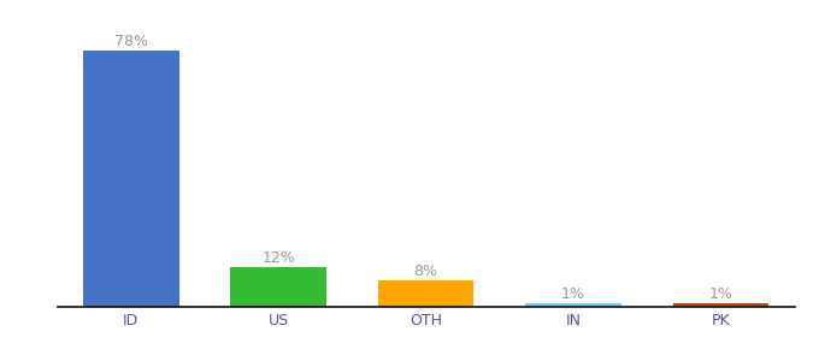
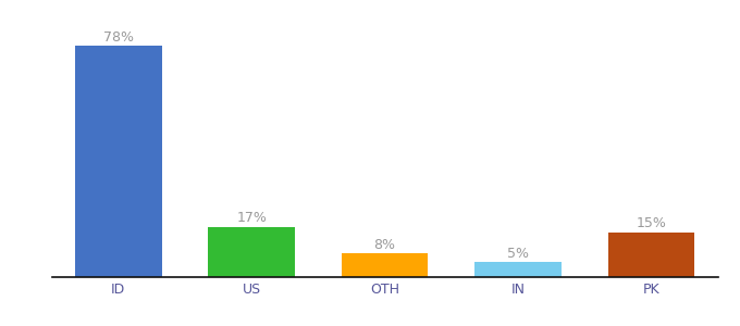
US: 12% -> 17%
IN: 1% -> 5%
PK: 1% -> 15%
